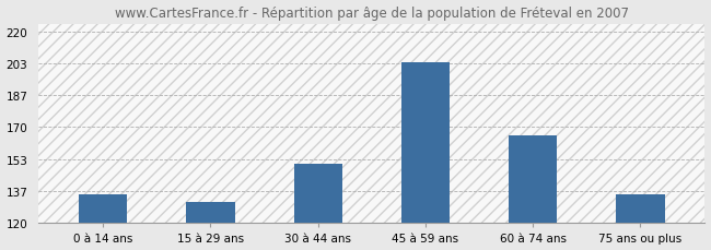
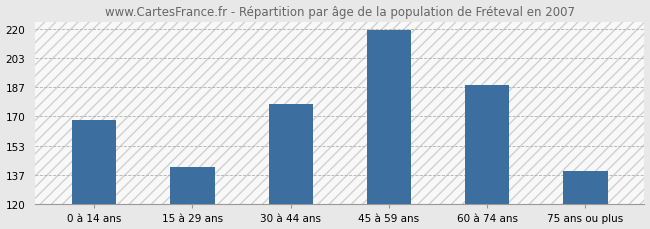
0 à 14 ans: 135 -> 168
15 à 29 ans: 131 -> 141
30 à 44 ans: 151 -> 177
45 à 59 ans: 204 -> 219
60 à 74 ans: 166 -> 188
75 ans ou plus: 135 -> 139
